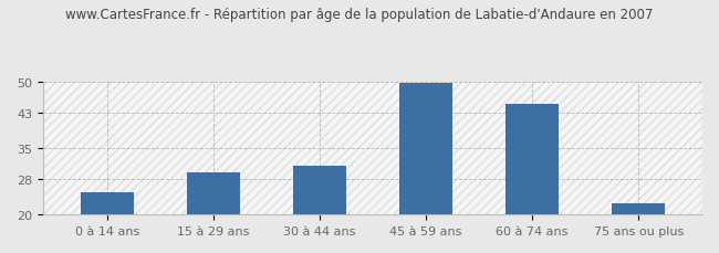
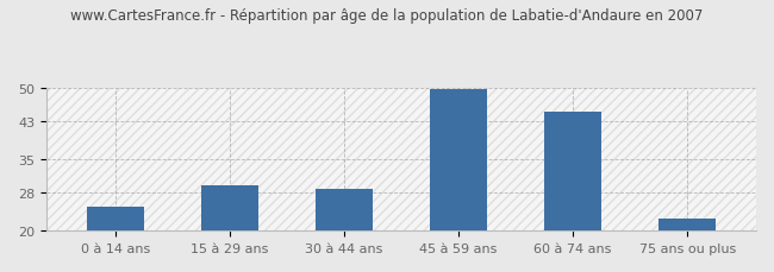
30 à 44 ans: 31.0 -> 28.7
